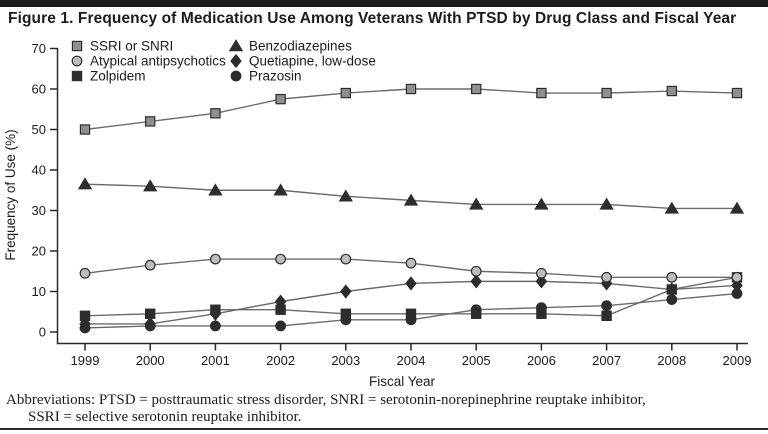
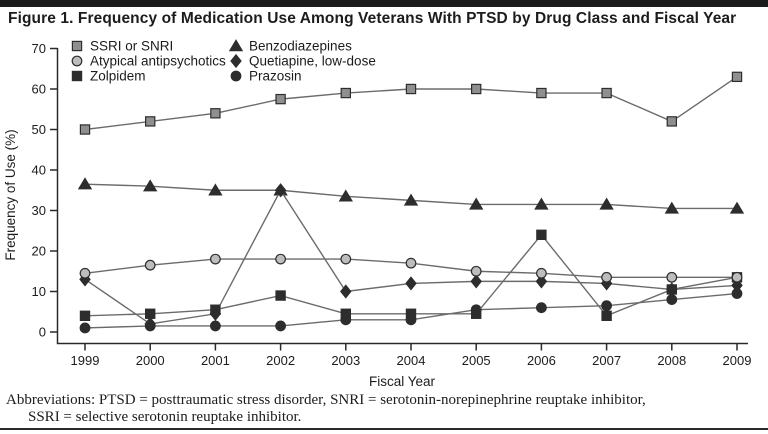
Quetiapine, low-dose/1999: 2 -> 13
Zolpidem/2002: 6 -> 9
Quetiapine, low-dose/2002: 8 -> 35
Zolpidem/2006: 4 -> 24
SSRI or SNRI/2008: 60 -> 52
SSRI or SNRI/2009: 59 -> 63
